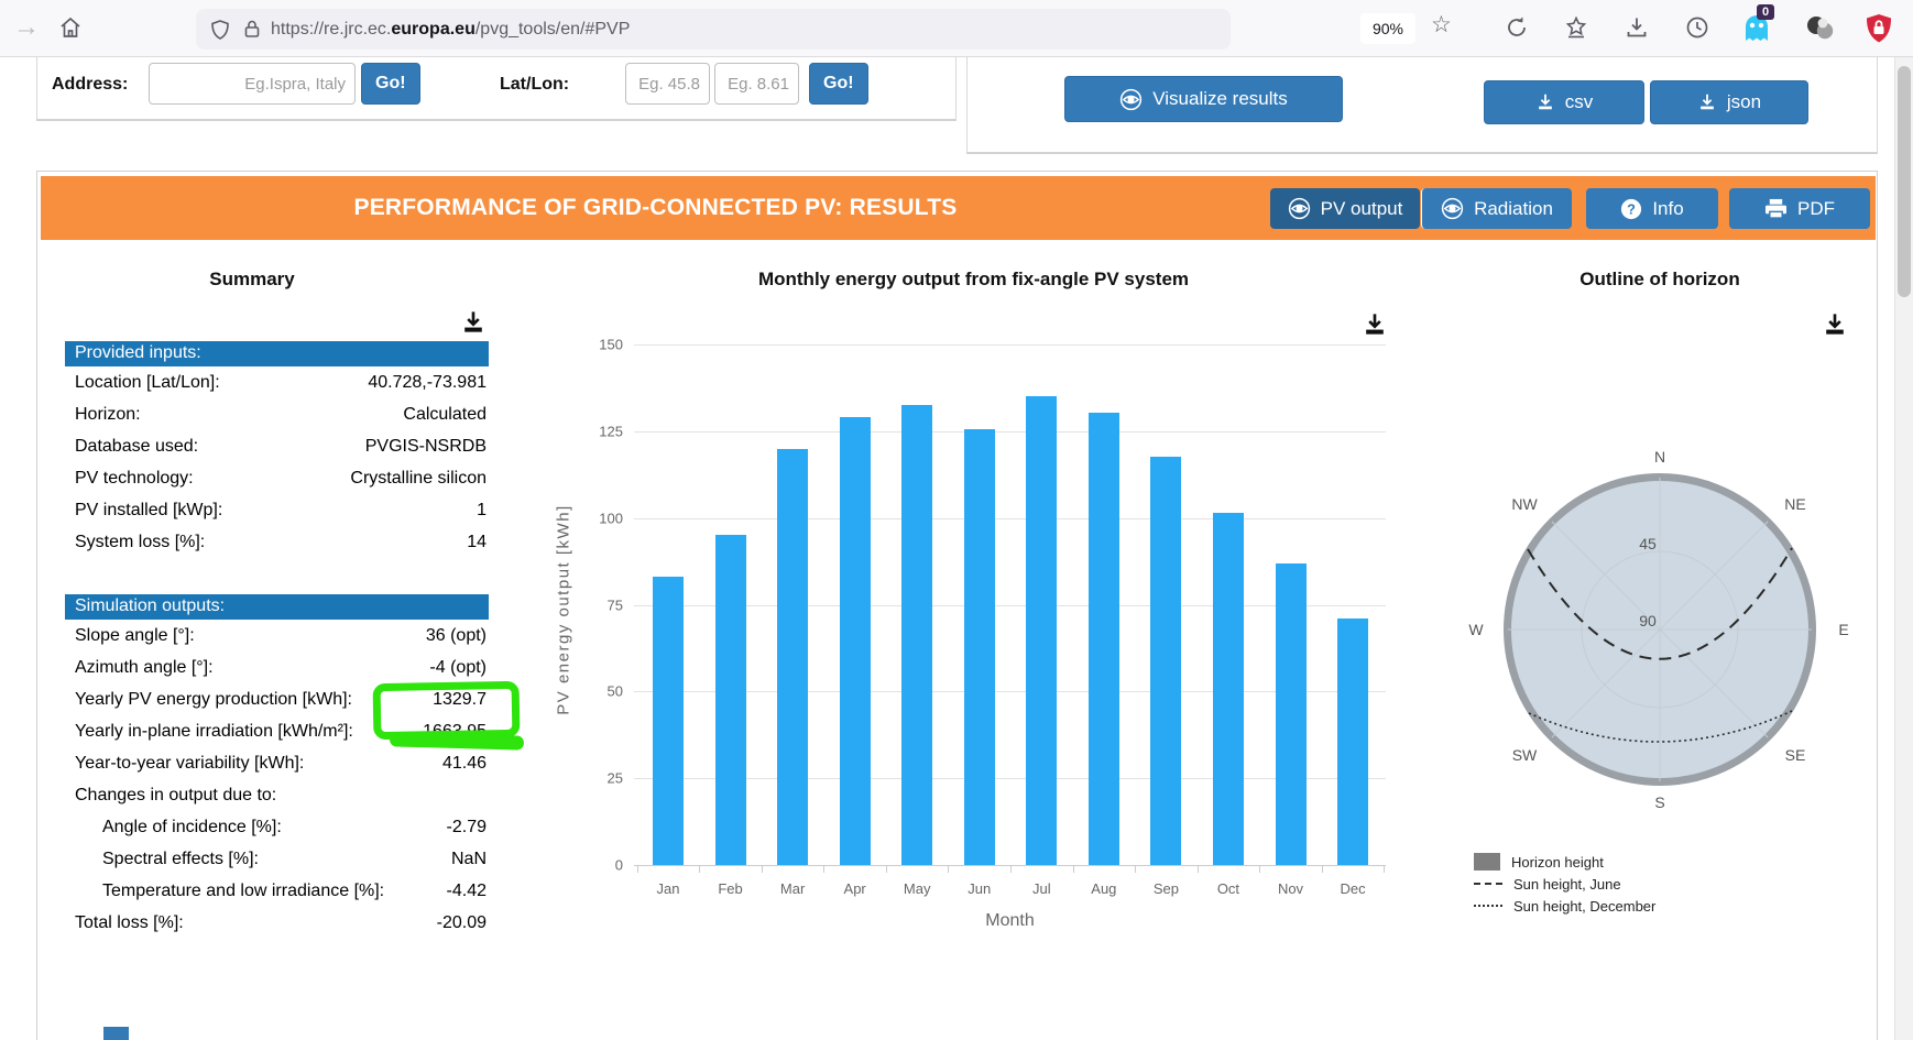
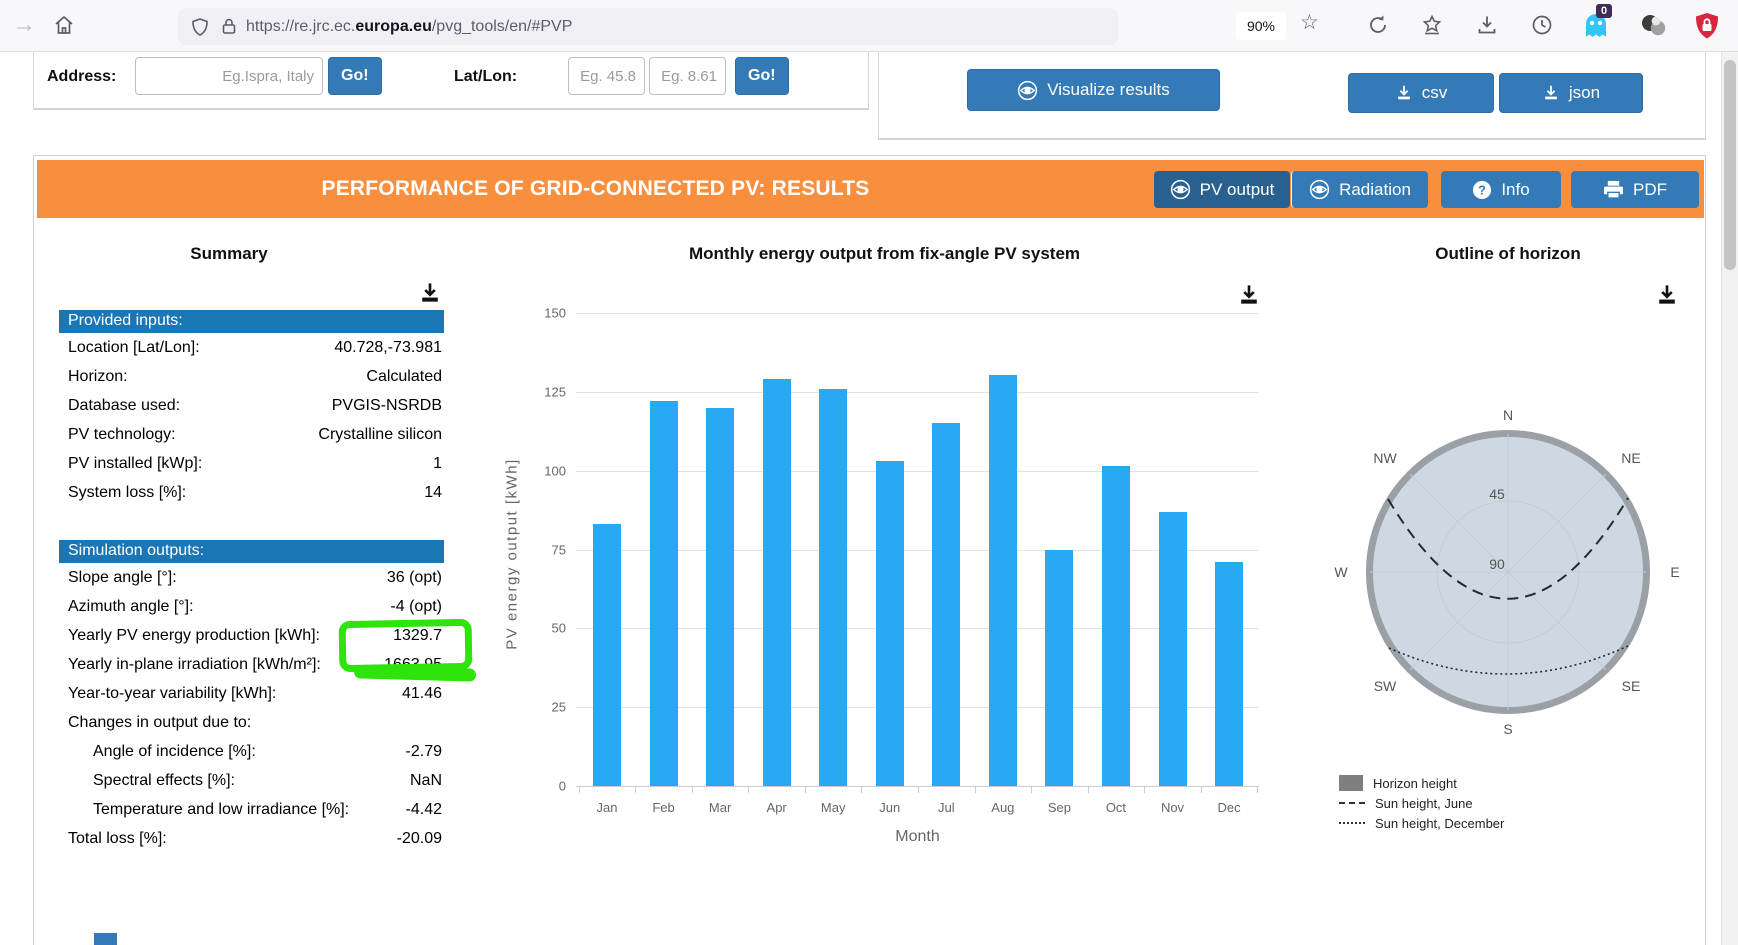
Feb: 95 -> 122
May: 132 -> 126
Jun: 126 -> 103
Jul: 135 -> 115
Sep: 118 -> 75
